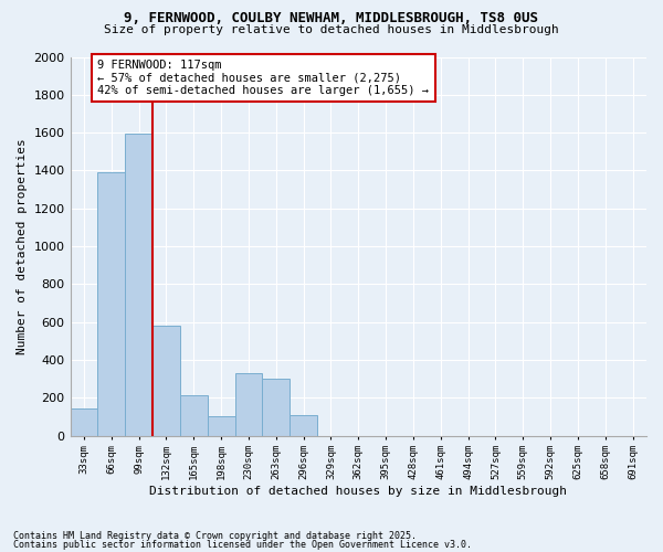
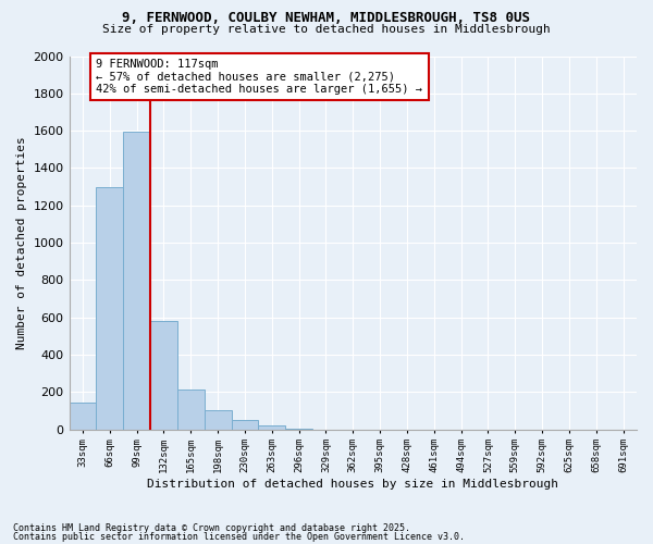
66sqm: 1390 -> 1300
230sqm: 330 -> 50
263sqm: 300 -> 20
296sqm: 110 -> 0
